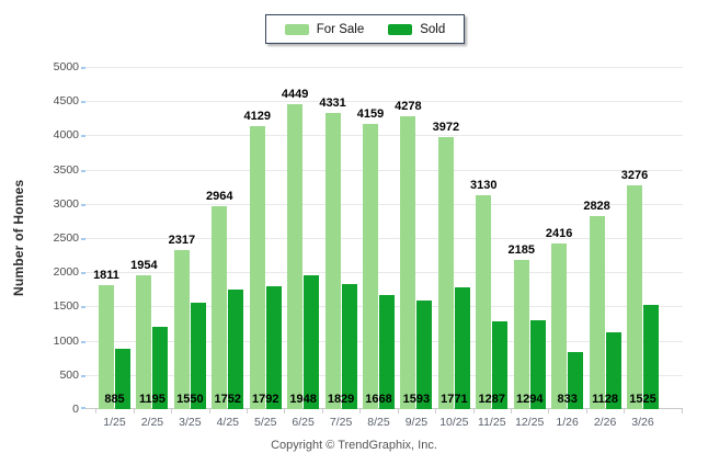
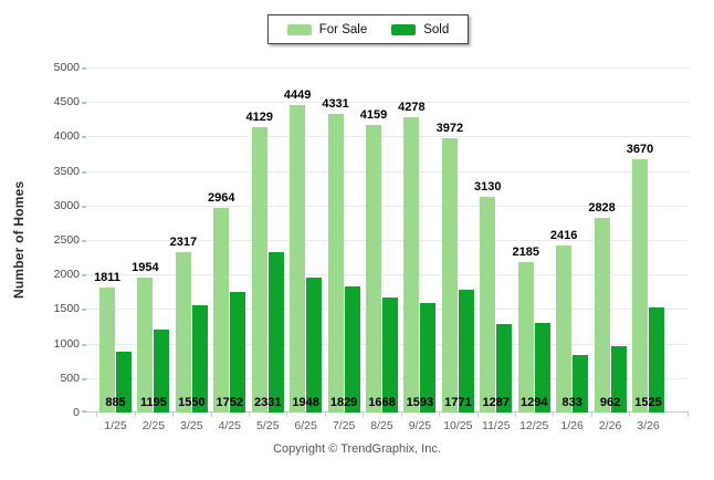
Sold/5/25: 1792 -> 2331
Sold/2/26: 1128 -> 962
For Sale/3/26: 3276 -> 3670
